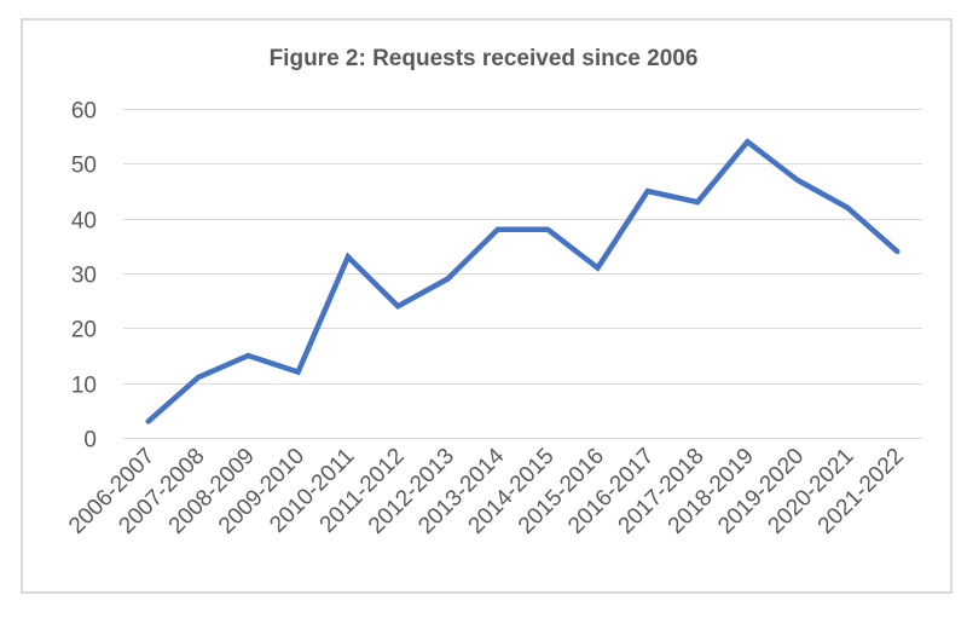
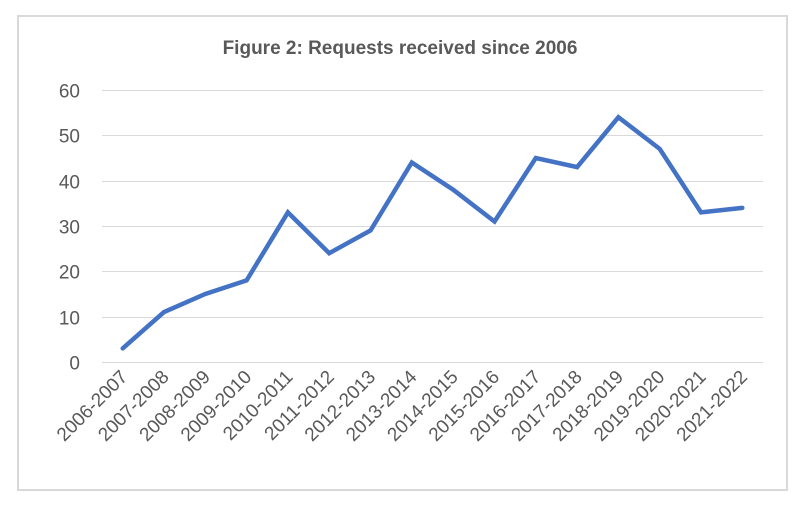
2009-2010: 12 -> 18
2013-2014: 38 -> 44
2020-2021: 42 -> 33
